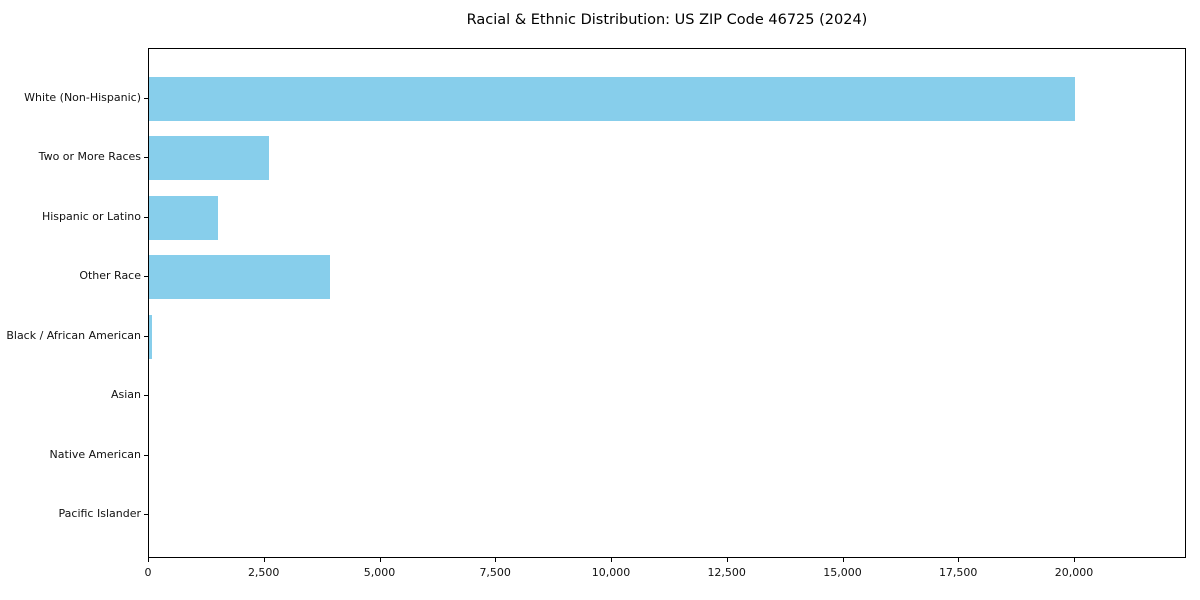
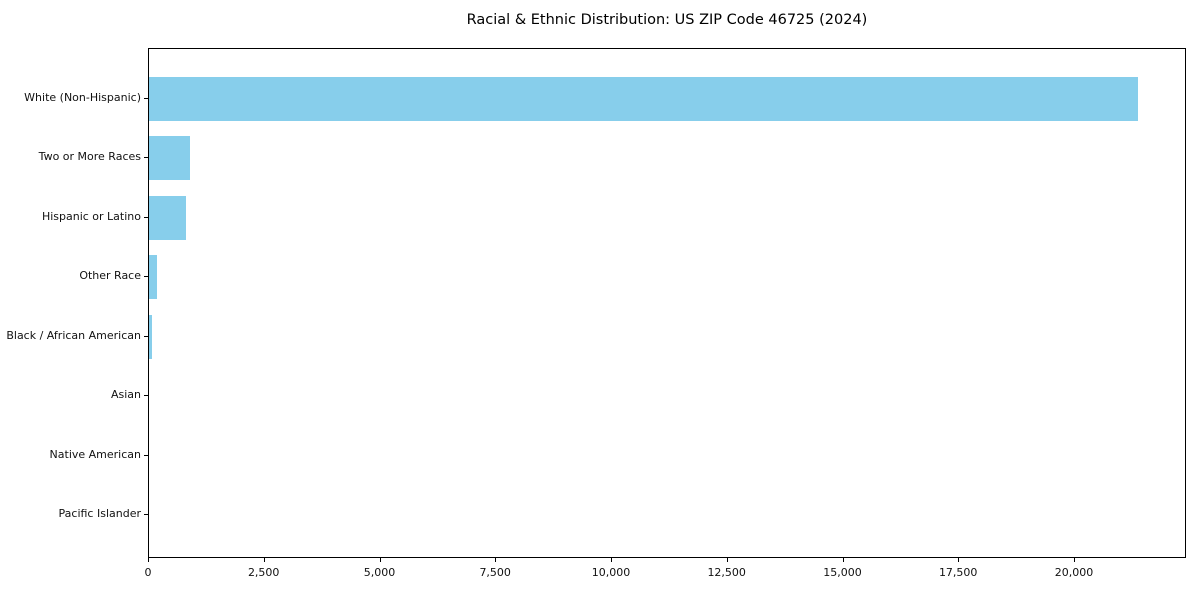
White (Non-Hispanic): 20000 -> 21400
Two or More Races: 2600 -> 900
Hispanic or Latino: 1500 -> 800
Other Race: 3900 -> 200
